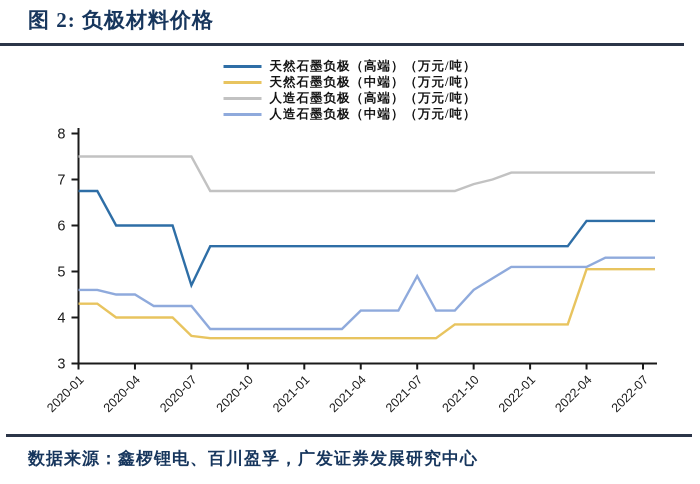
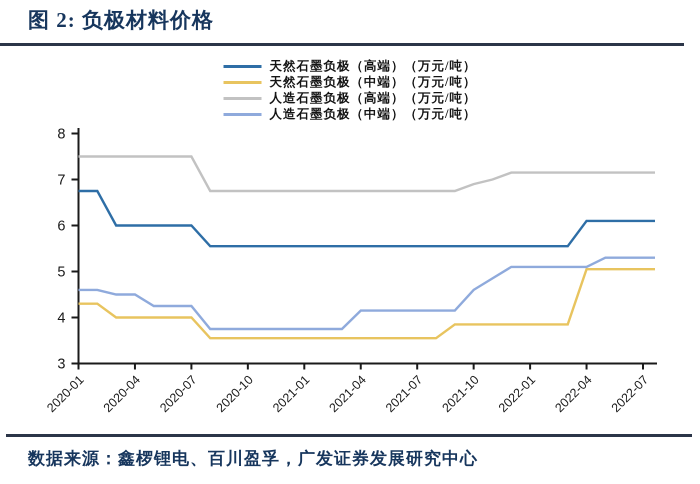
天然石墨负极（高端）（万元/吨）/2020-07: 4.7 -> 6.0
天然石墨负极（中端）（万元/吨）/2020-07: 3.6 -> 4.0
人造石墨负极（中端）（万元/吨）/2021-07: 4.9 -> 4.2
